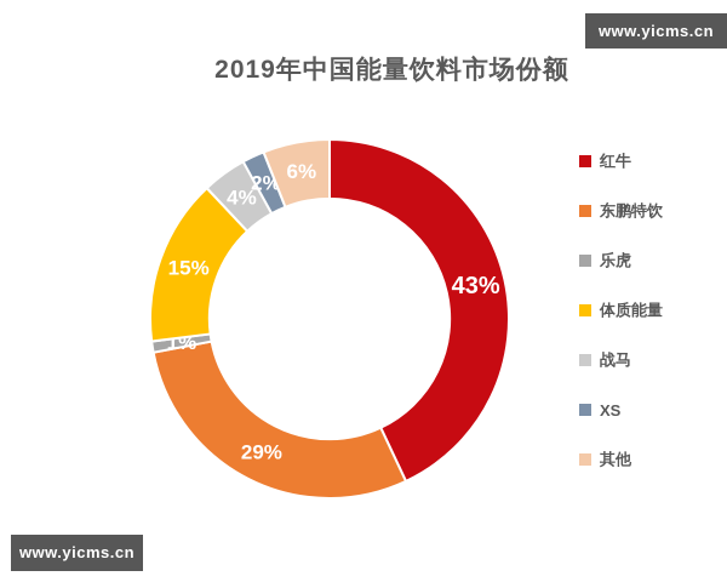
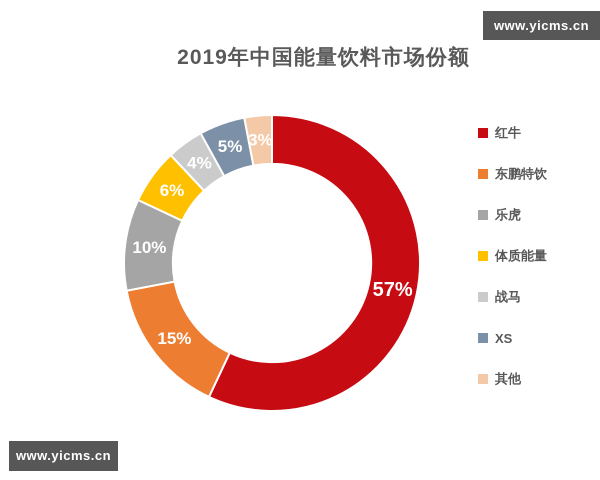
红牛: 43% -> 57%
东鹏特饮: 29% -> 15%
乐虎: 1% -> 10%
体质能量: 15% -> 6%
XS: 2% -> 5%
其他: 6% -> 3%
